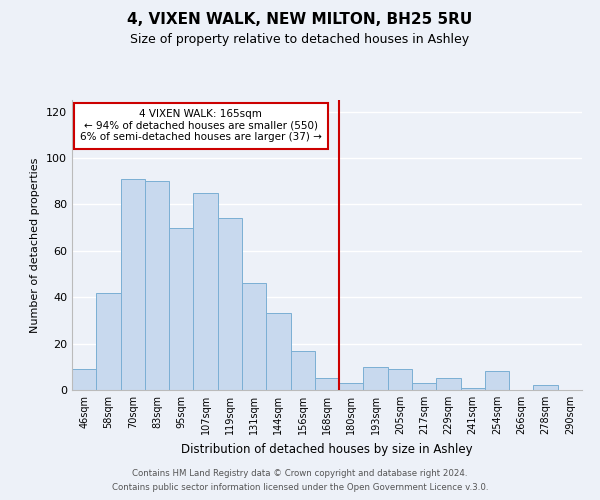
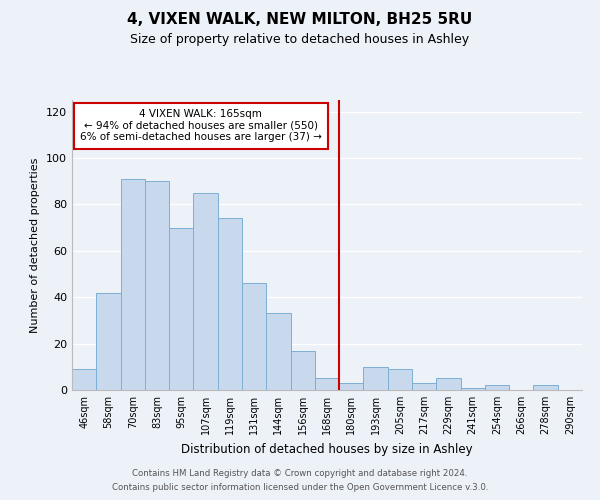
254sqm: 8 -> 2
